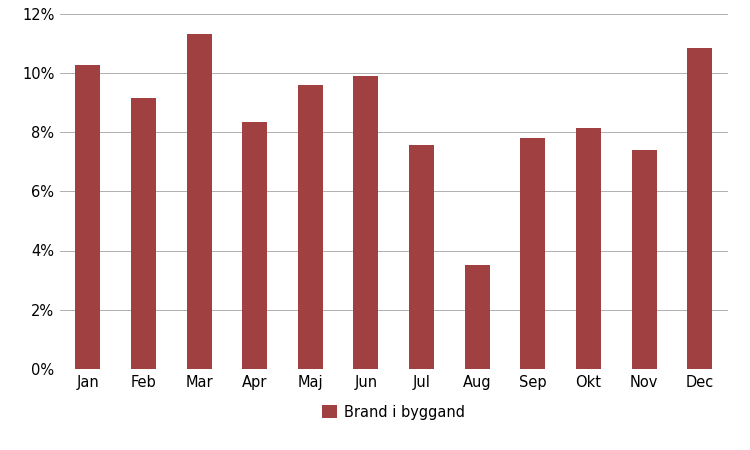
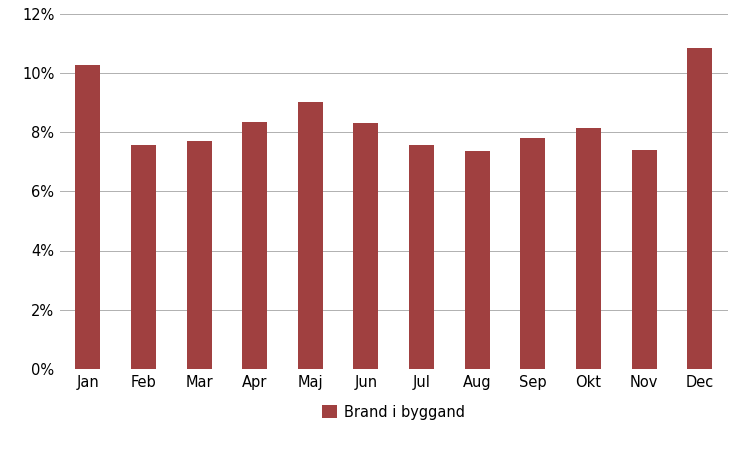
Feb: 9.15% -> 7.55%
Mar: 11.30% -> 7.70%
Maj: 9.60% -> 9.00%
Jun: 9.90% -> 8.30%
Aug: 3.50% -> 7.35%
